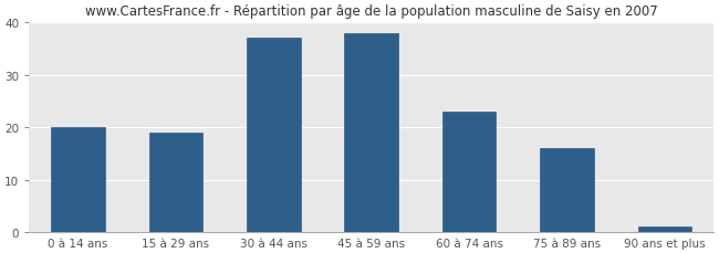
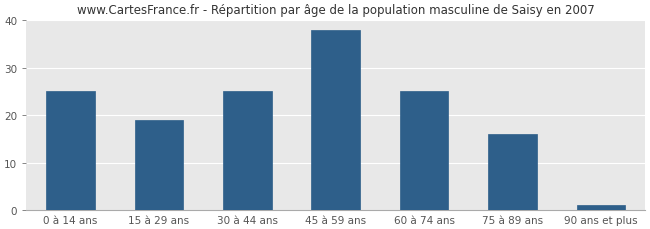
0 à 14 ans: 20 -> 25
30 à 44 ans: 37 -> 25
60 à 74 ans: 23 -> 25
